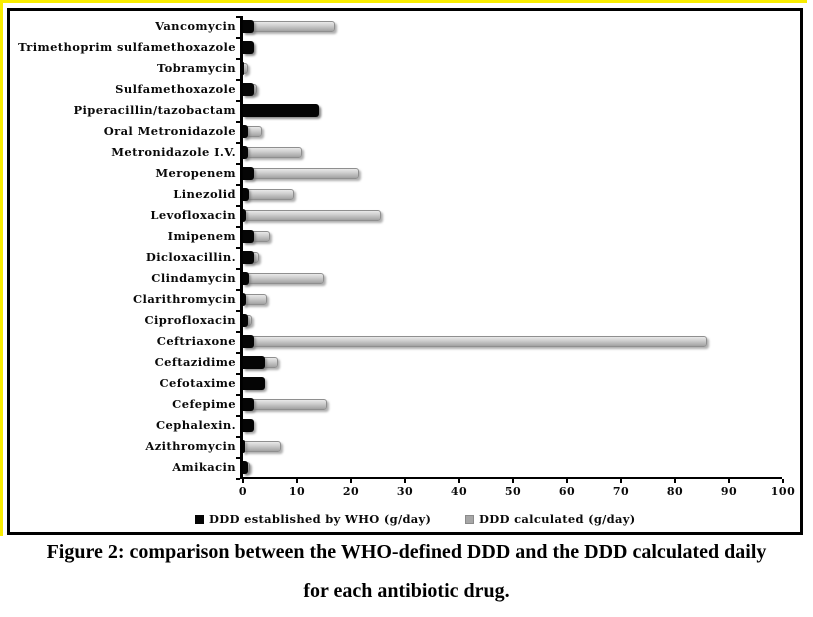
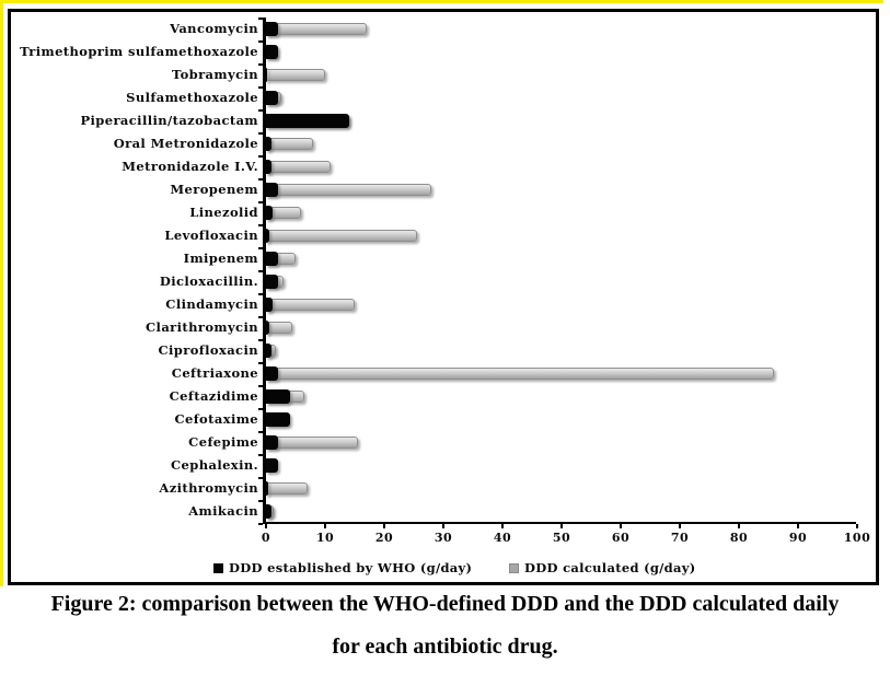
DDD calculated (g/day)/Tobramycin: 1 -> 10
DDD calculated (g/day)/Oral Metronidazole: 4 -> 8
DDD calculated (g/day)/Meropenem: 22 -> 28
DDD calculated (g/day)/Linezolid: 10 -> 6
